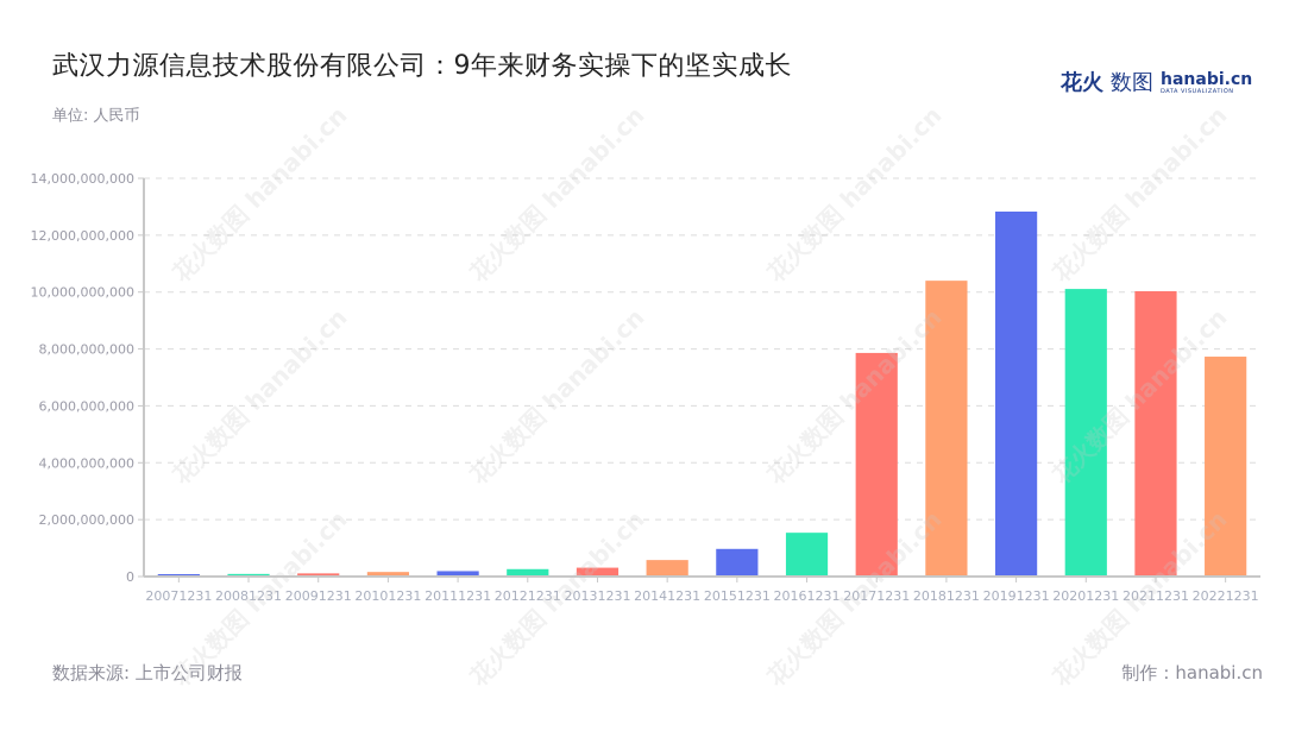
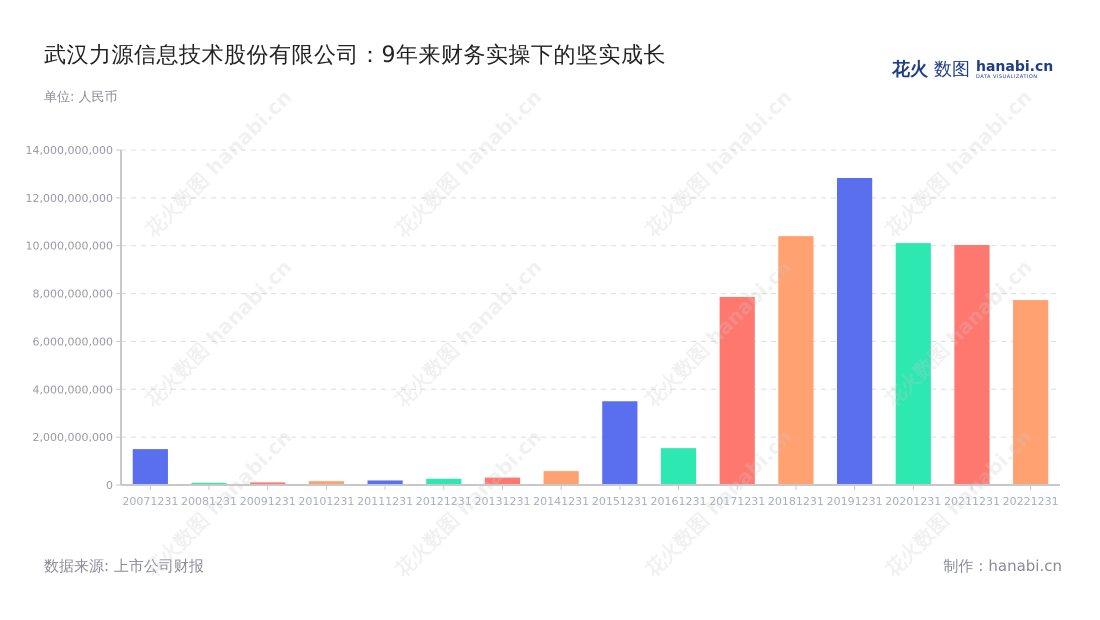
20071231: 100000000 -> 1500000000
20151231: 1000000000 -> 3500000000
